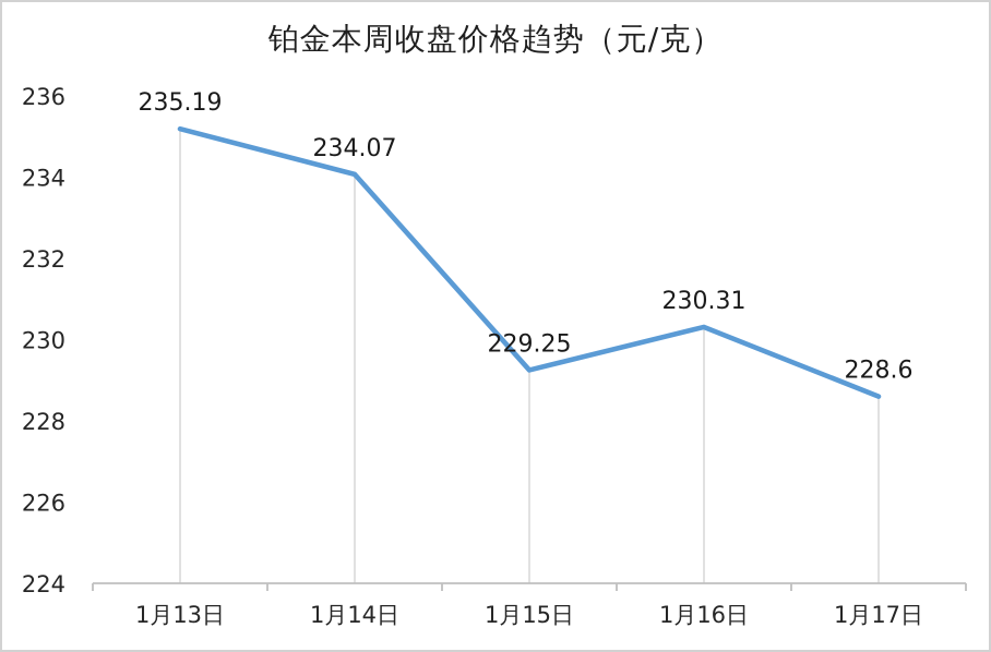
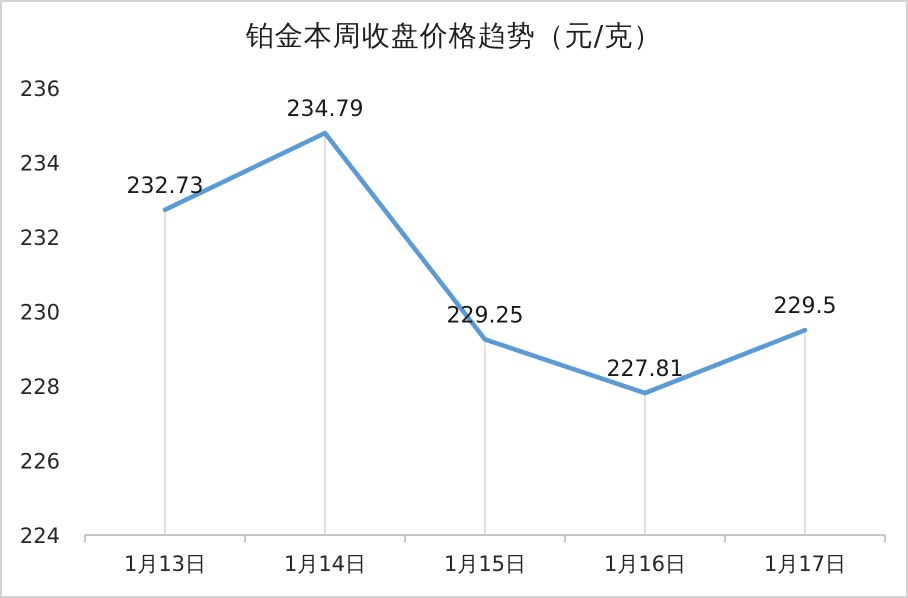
1月13日: 235.19 -> 232.73
1月14日: 234.07 -> 234.79
1月16日: 230.31 -> 227.81
1月17日: 228.6 -> 229.5
